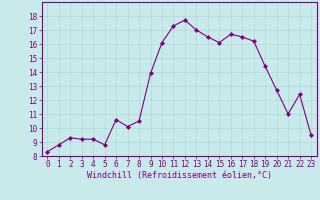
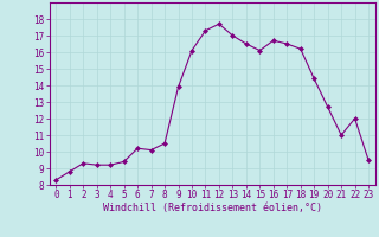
5: 8.8 -> 9.4
6: 10.6 -> 10.2
22: 12.4 -> 12.0
